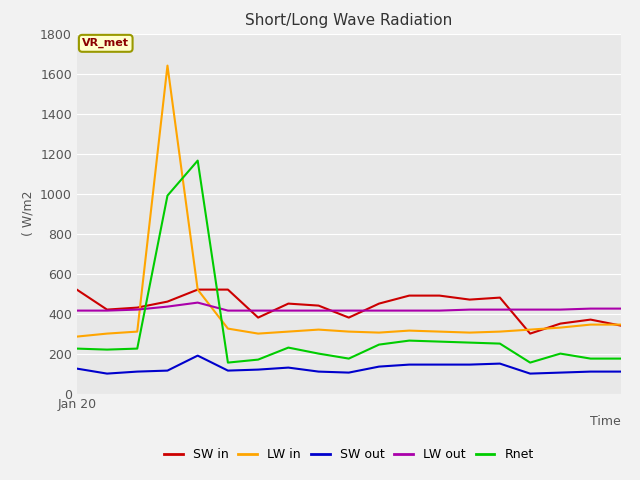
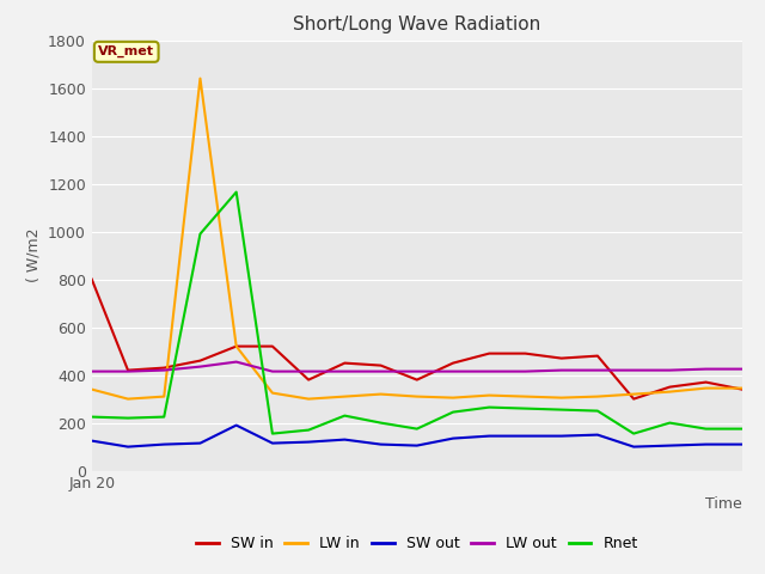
SW in/Jan 20: 520 -> 800
LW in/Jan 20: 285 -> 340
